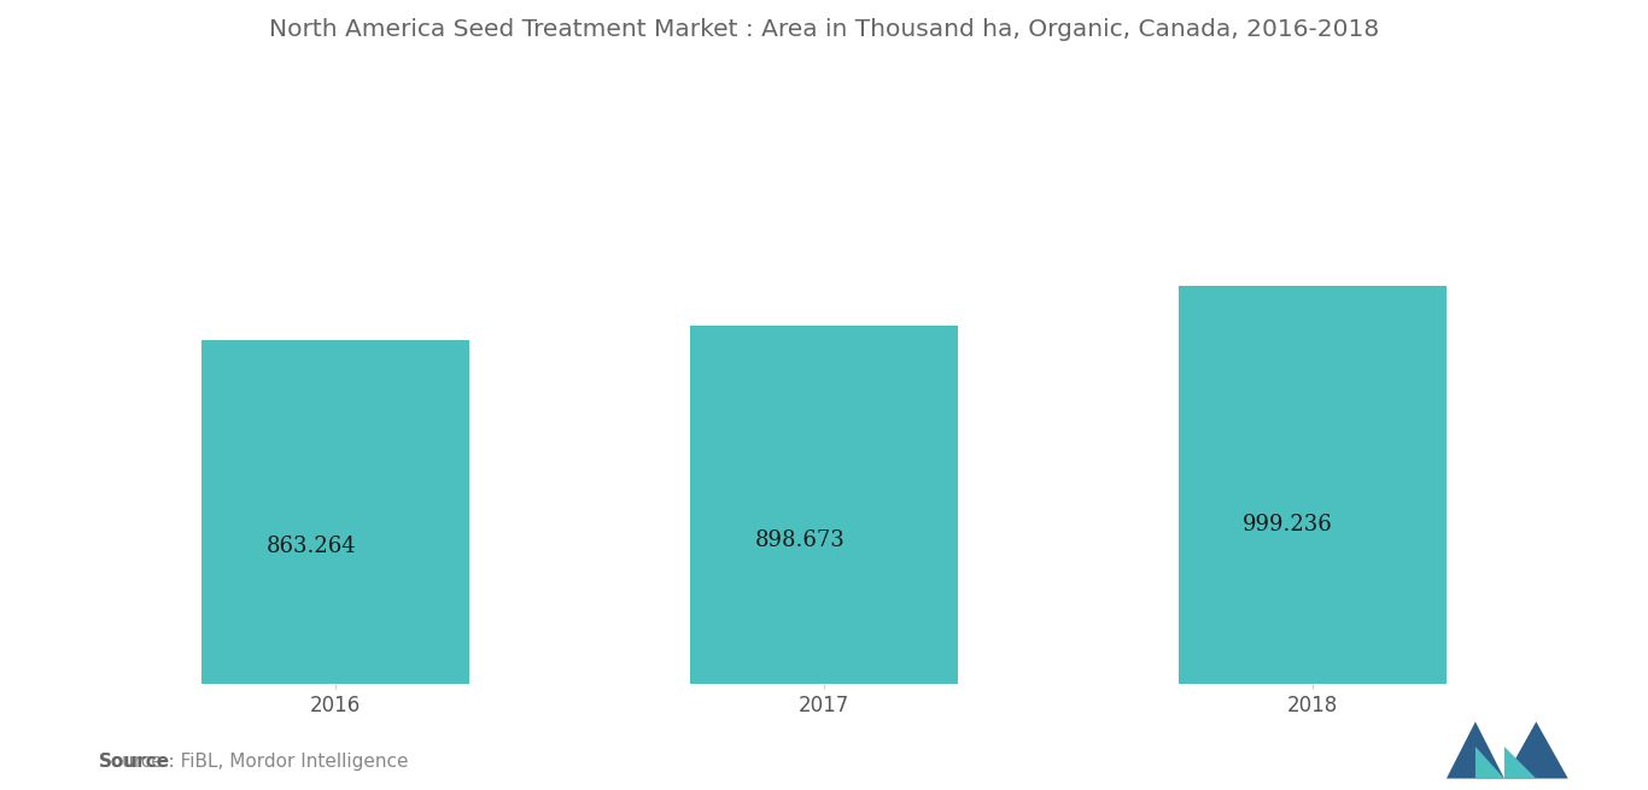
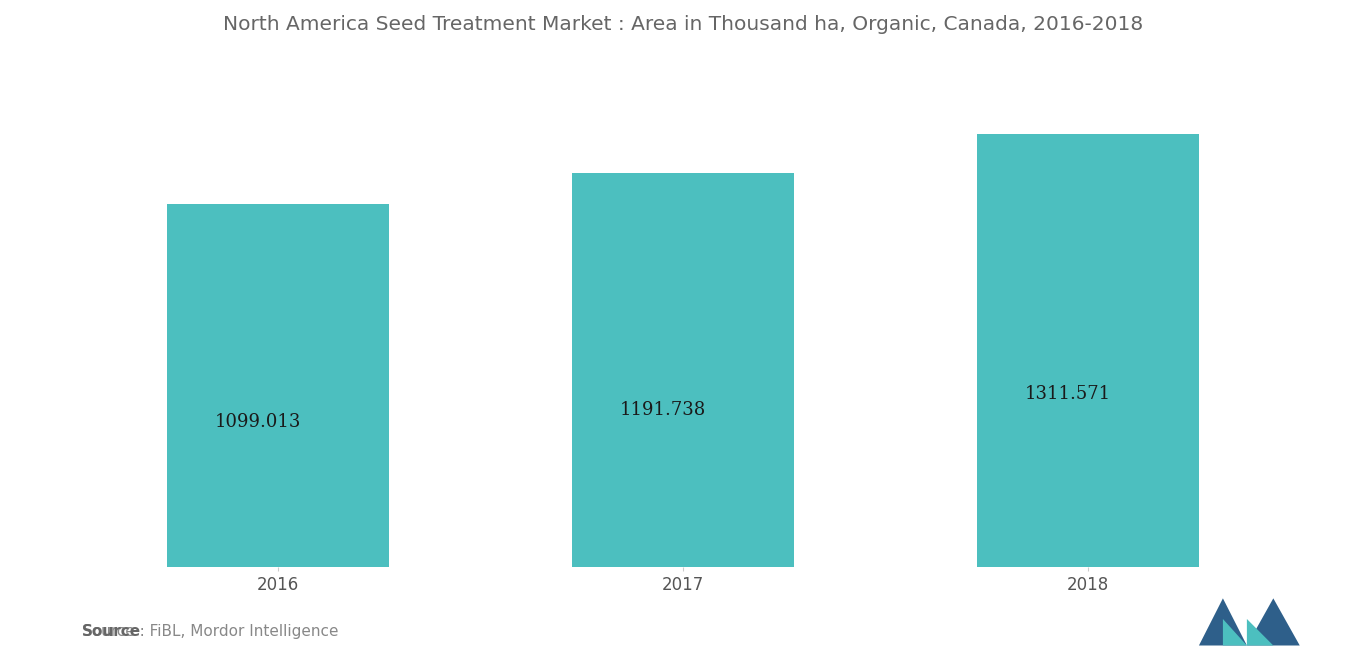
2016: 863.264 -> 1099.013
2017: 898.673 -> 1191.738
2018: 999.236 -> 1311.571
